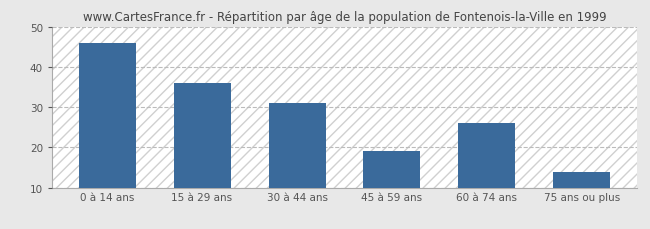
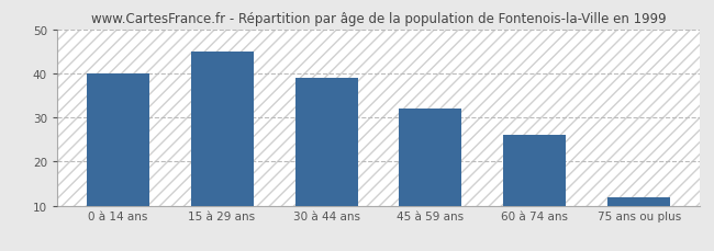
0 à 14 ans: 46 -> 40
15 à 29 ans: 36 -> 45
30 à 44 ans: 31 -> 39
45 à 59 ans: 19 -> 32
75 ans ou plus: 14 -> 12
